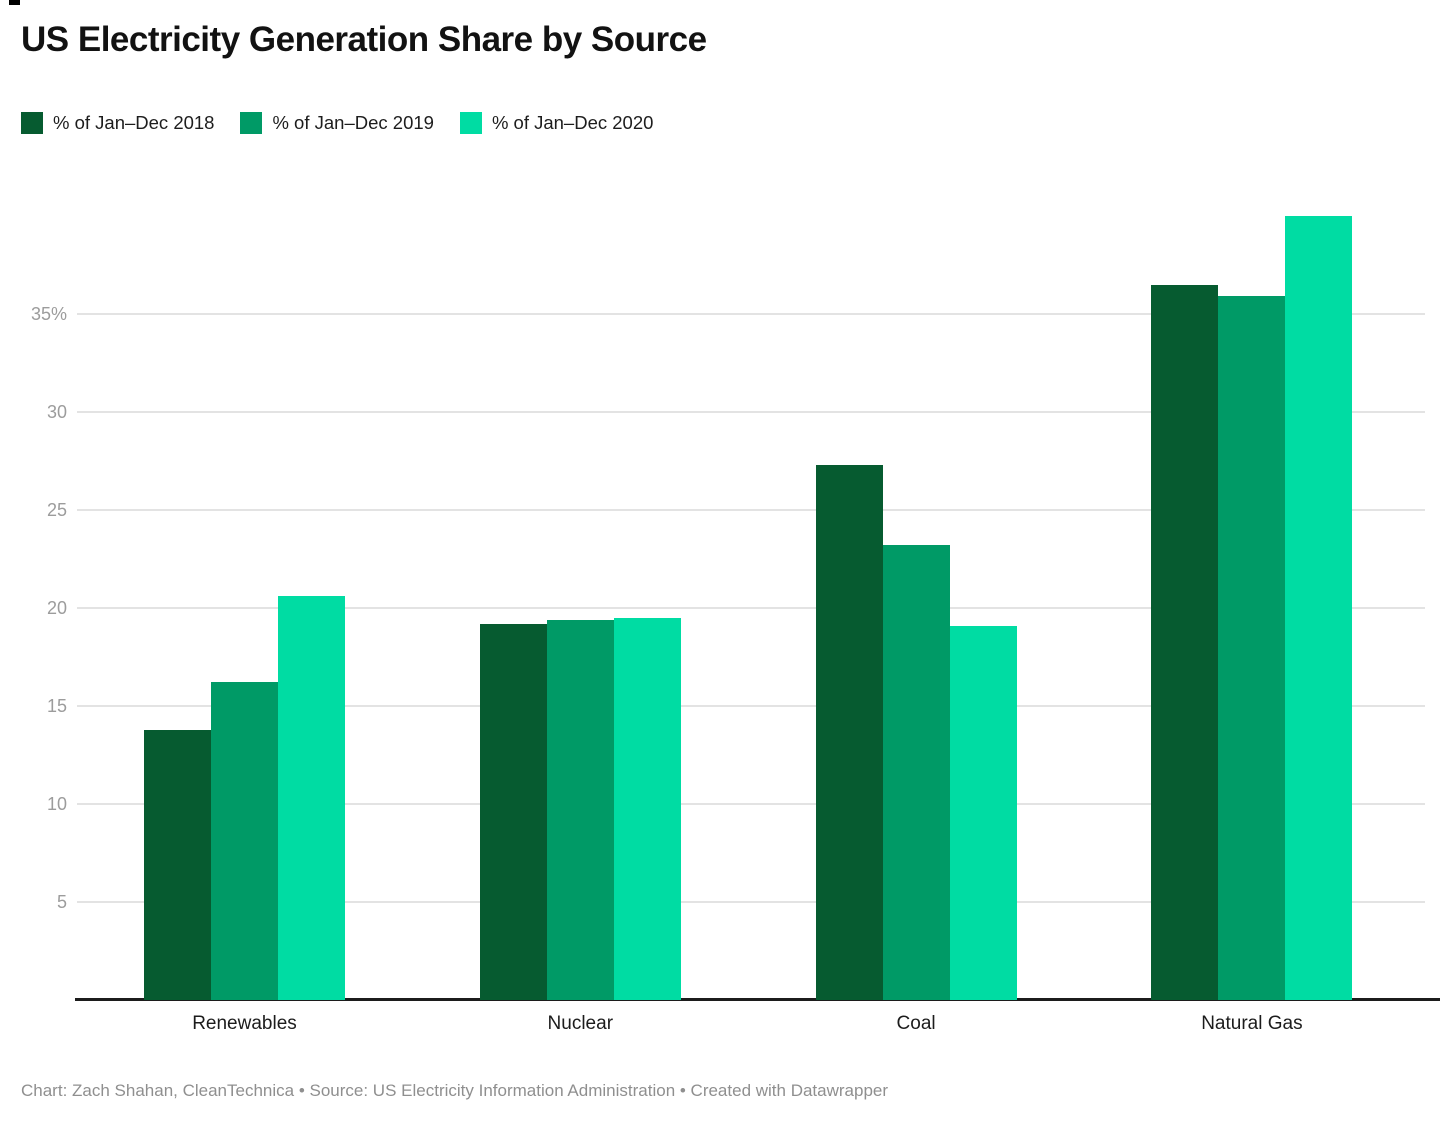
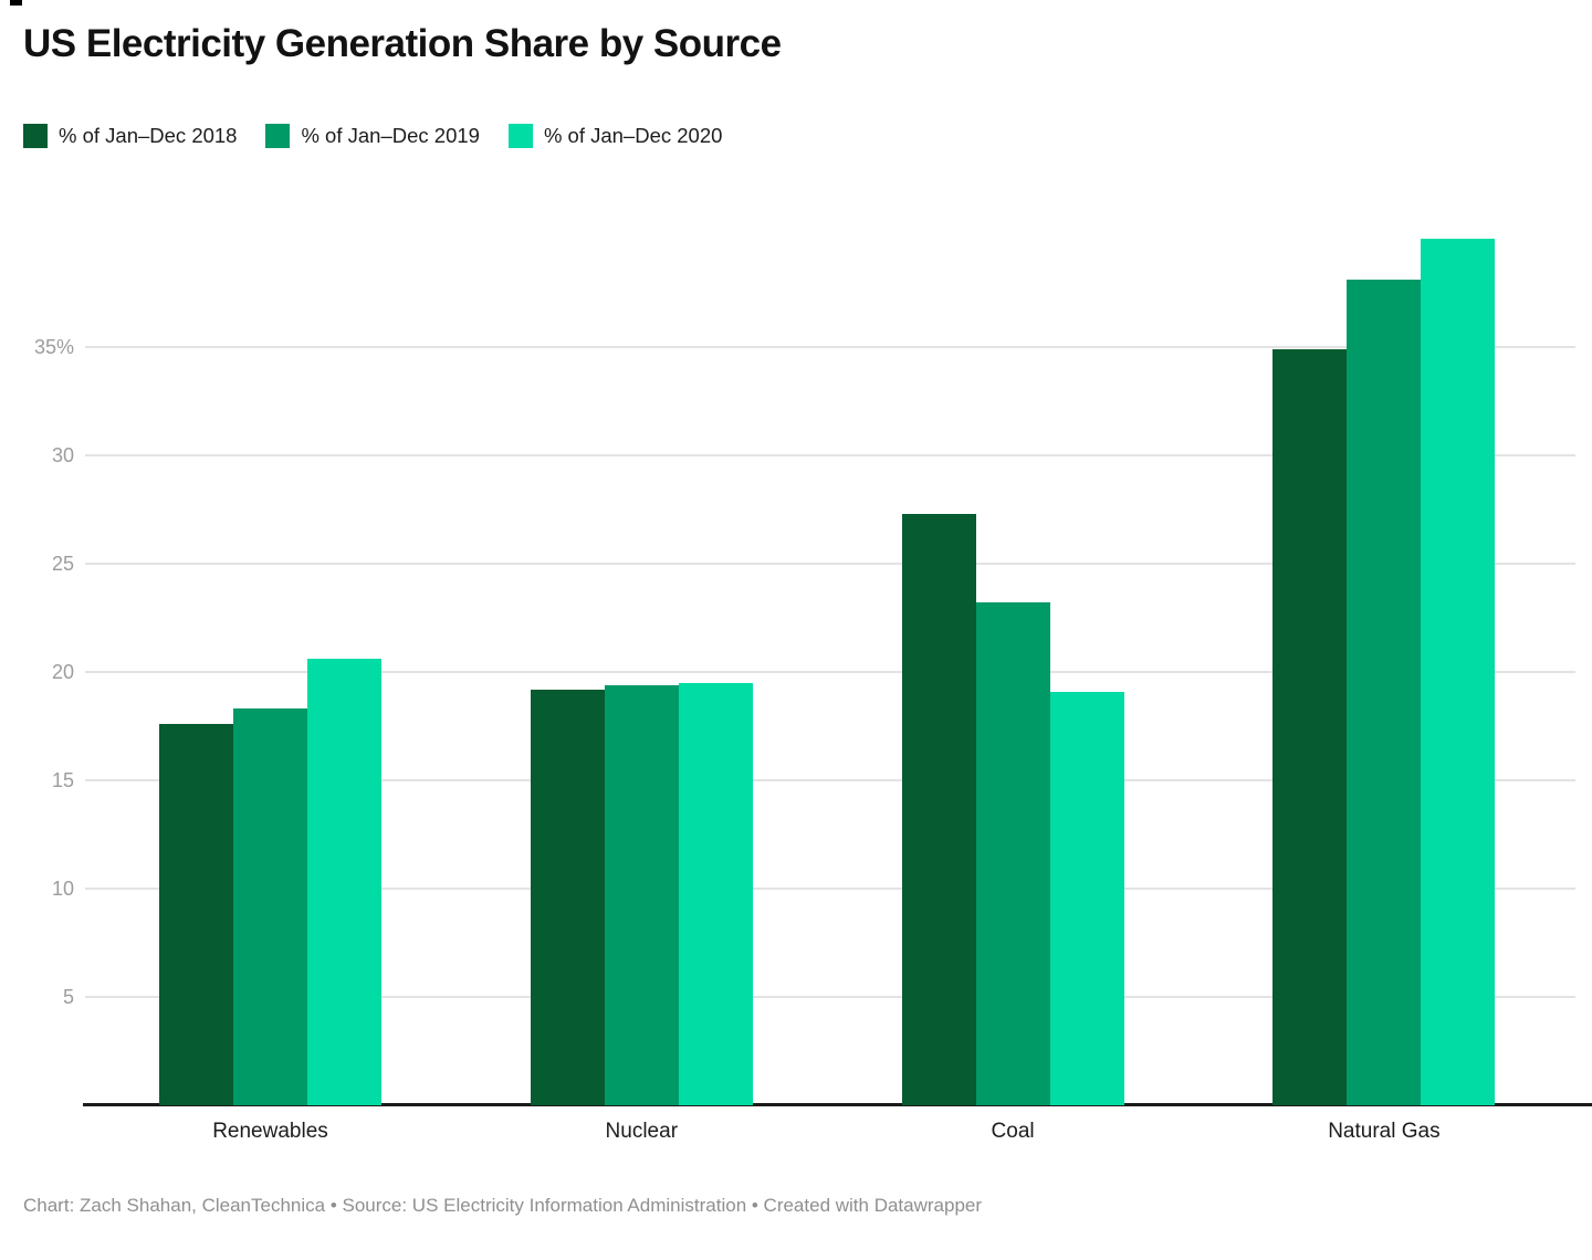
% of Jan–Dec 2018/Renewables: 13.8% -> 17.6%
% of Jan–Dec 2019/Renewables: 16.2% -> 18.3%
% of Jan–Dec 2018/Natural Gas: 36.5% -> 34.9%
% of Jan–Dec 2019/Natural Gas: 35.9% -> 38.1%
